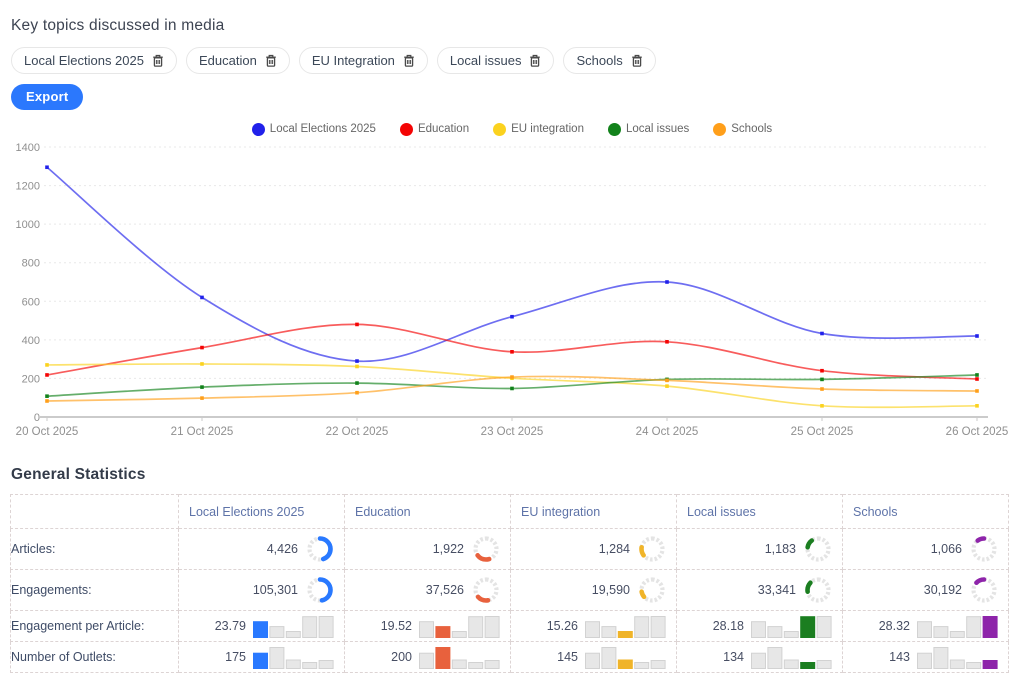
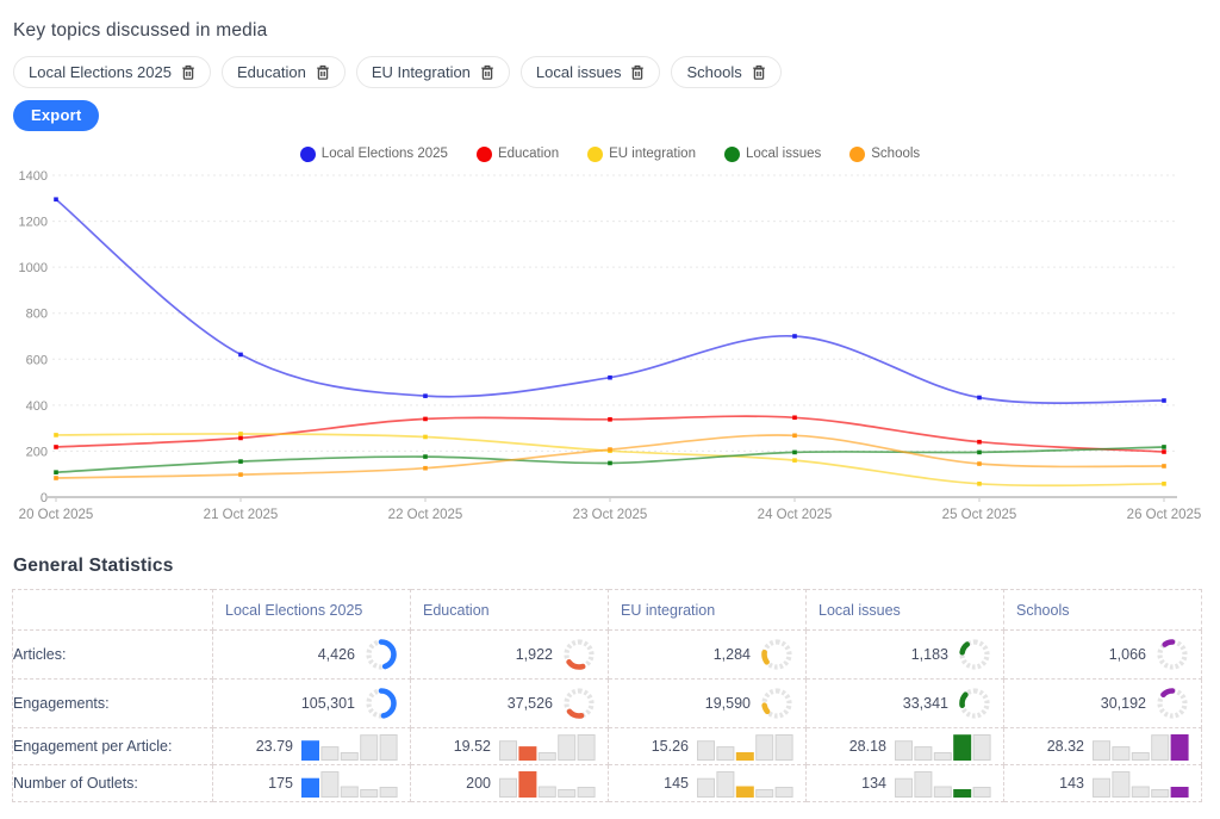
Education/21 Oct 2025: 360 -> 260
Local Elections 2025/22 Oct 2025: 290 -> 440
Education/22 Oct 2025: 480 -> 340
Education/24 Oct 2025: 390 -> 350
Schools/24 Oct 2025: 190 -> 270
